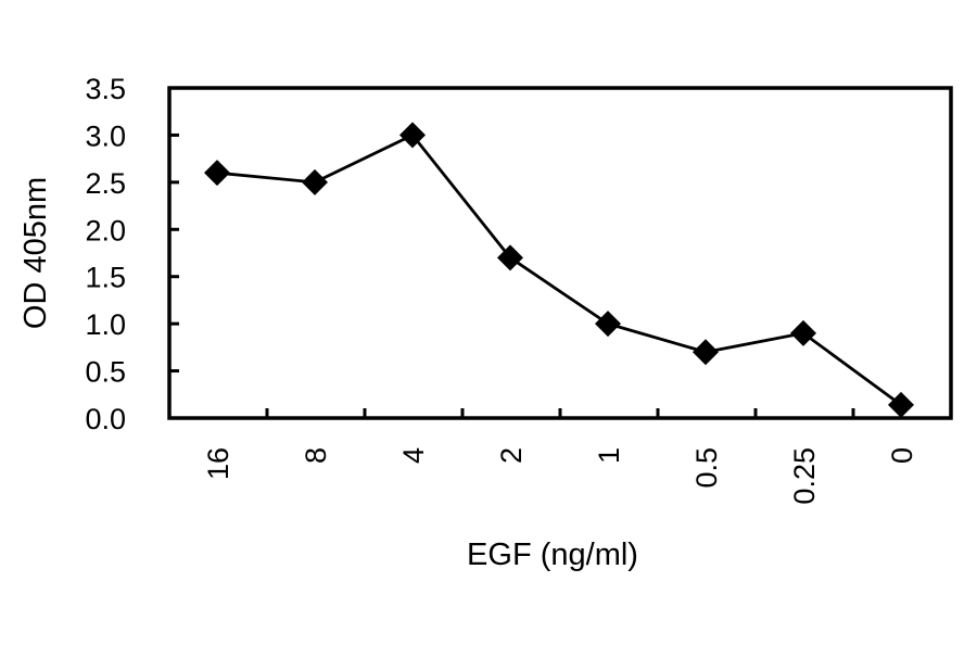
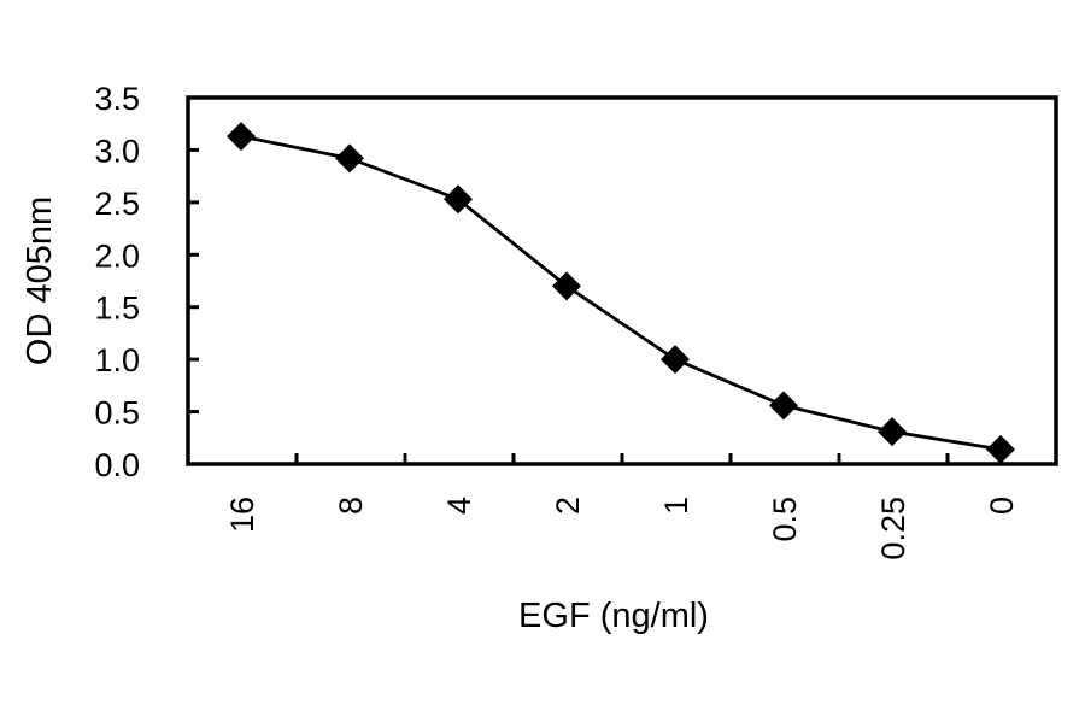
16: 2.6 -> 3.1
8: 2.5 -> 2.9
4: 3.0 -> 2.5
0.5: 0.7 -> 0.6
0.25: 0.9 -> 0.3
